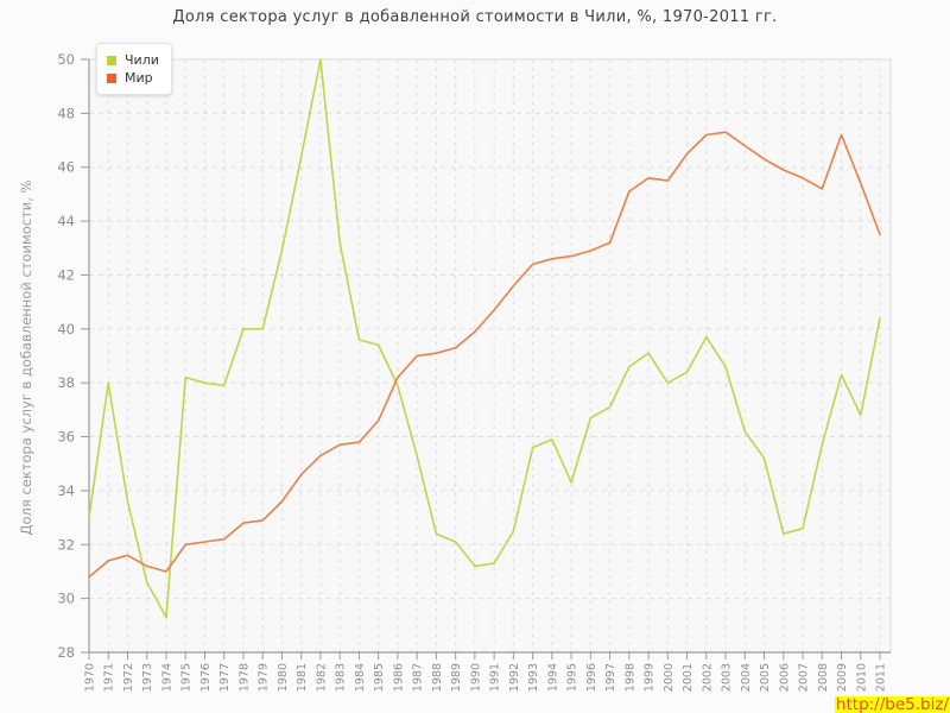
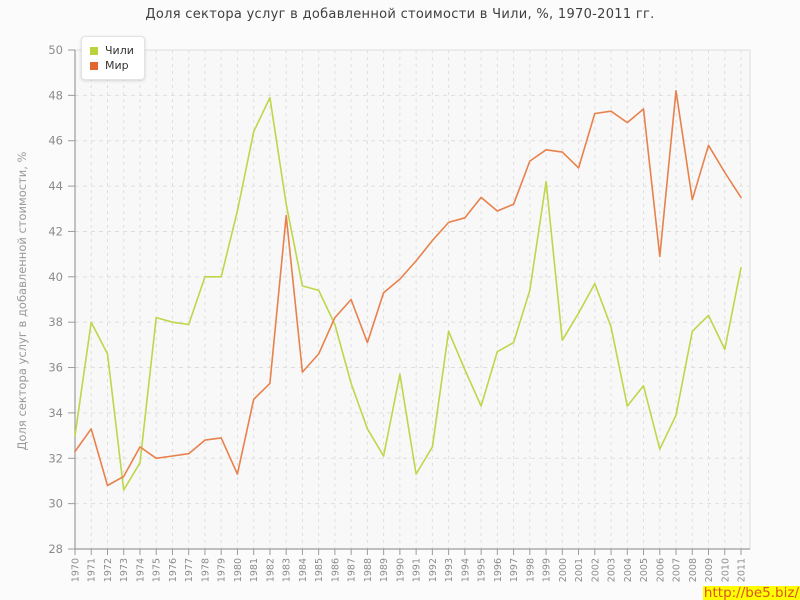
Мир/1970: 30.8 -> 32.3
Мир/1971: 31.4 -> 33.3
Чили/1972: 33.6 -> 36.6
Мир/1972: 31.6 -> 30.8
Чили/1974: 29.3 -> 31.8
Мир/1974: 31.0 -> 32.5
Мир/1980: 33.6 -> 31.3
Чили/1982: 50.0 -> 47.9
Мир/1983: 35.7 -> 42.7
Чили/1988: 32.4 -> 33.3
Мир/1988: 39.1 -> 37.1
Чили/1990: 31.2 -> 35.7
Чили/1993: 35.6 -> 37.6
Мир/1995: 42.7 -> 43.5
Чили/1998: 38.6 -> 39.4
Чили/1999: 39.1 -> 44.2
Чили/2000: 38.0 -> 37.2
Мир/2001: 46.5 -> 44.8
Чили/2003: 38.6 -> 37.8
Чили/2004: 36.2 -> 34.3
Мир/2005: 46.3 -> 47.4
Мир/2006: 45.9 -> 40.9
Чили/2007: 32.6 -> 33.9
Мир/2007: 45.6 -> 48.2
Чили/2008: 35.7 -> 37.6
Мир/2008: 45.2 -> 43.4
Мир/2009: 47.2 -> 45.8
Мир/2010: 45.4 -> 44.6
